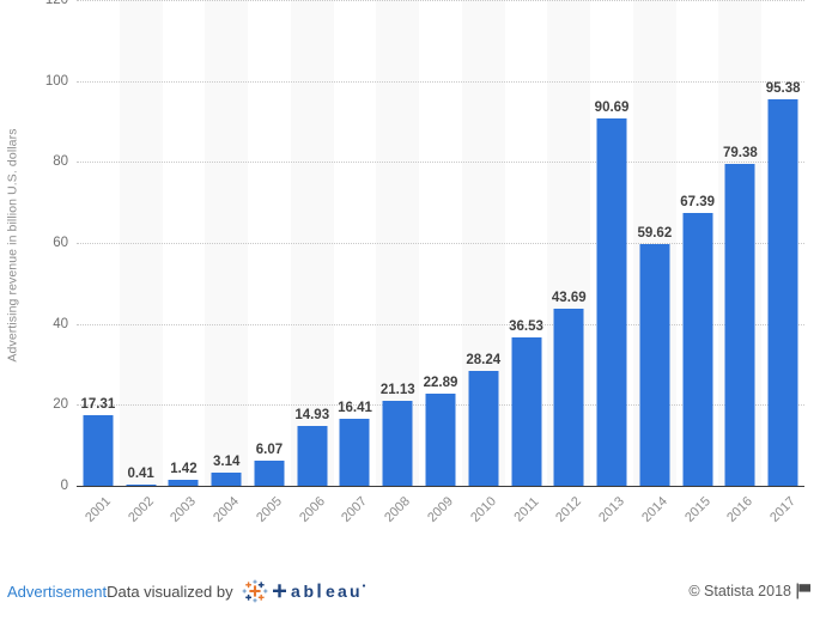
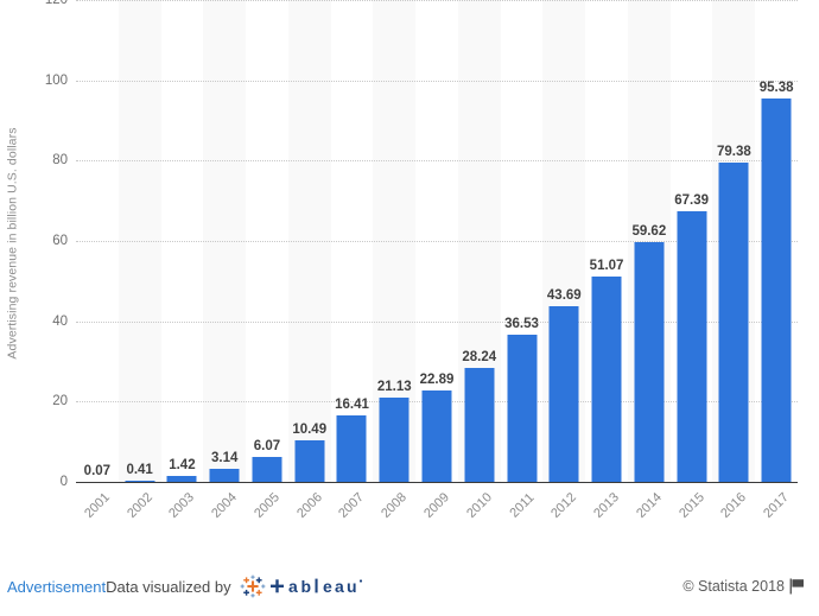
2001: 17.31 -> 0.07
2006: 14.93 -> 10.49
2013: 90.69 -> 51.07
